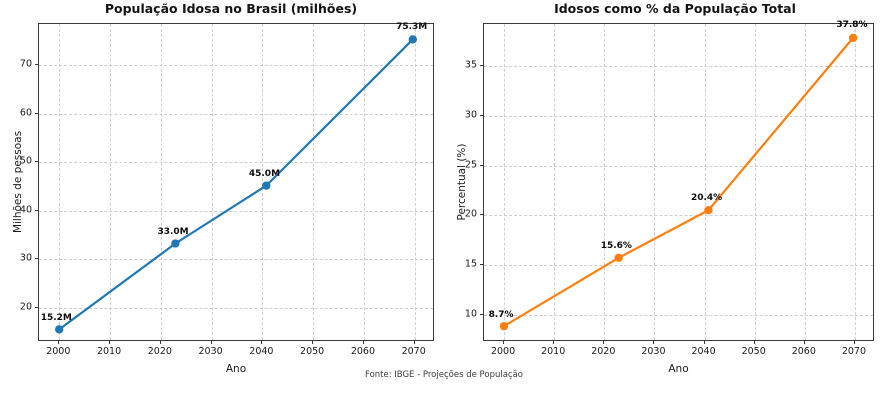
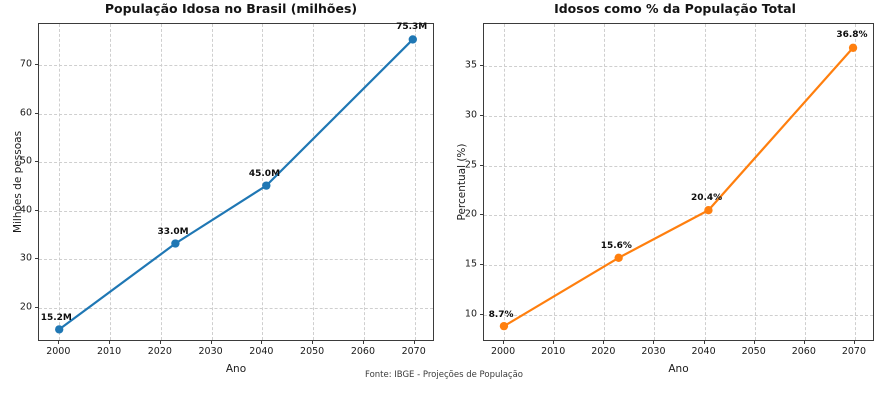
Idosos como % da População Total/2070: 37.8% -> 36.8%
